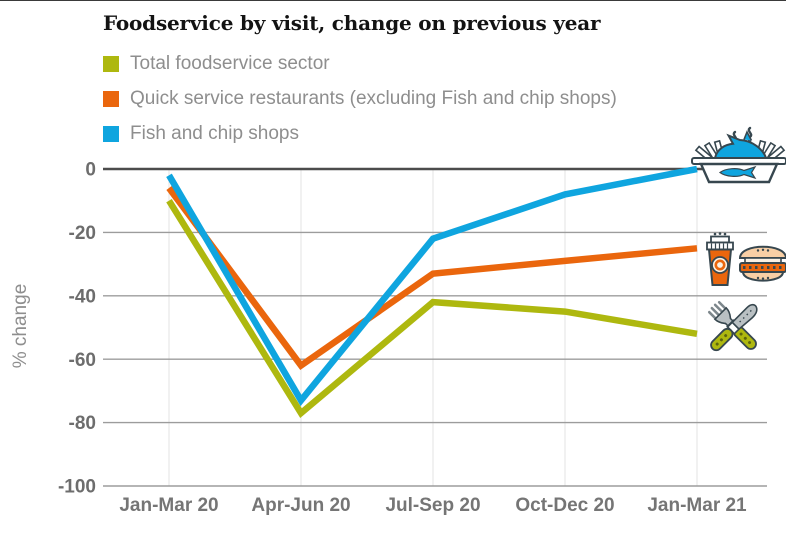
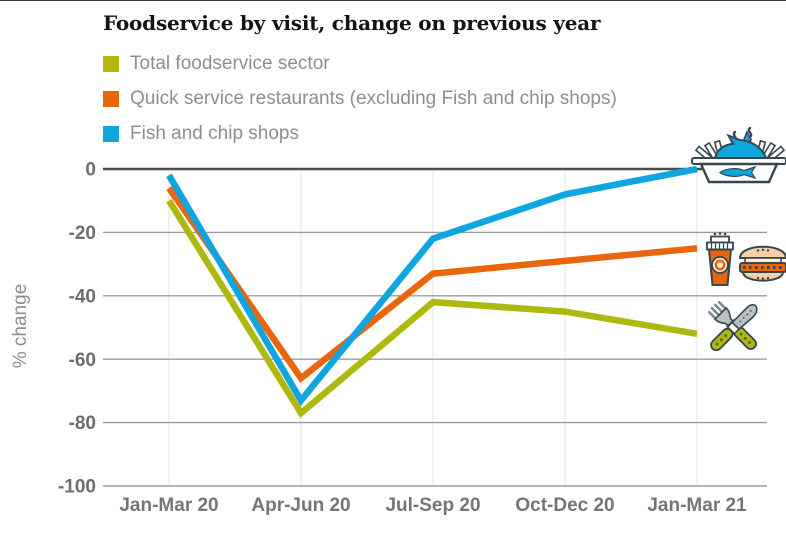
Quick service restaurants (excluding Fish and chip shops)/Apr-Jun 20: -62 -> -66
